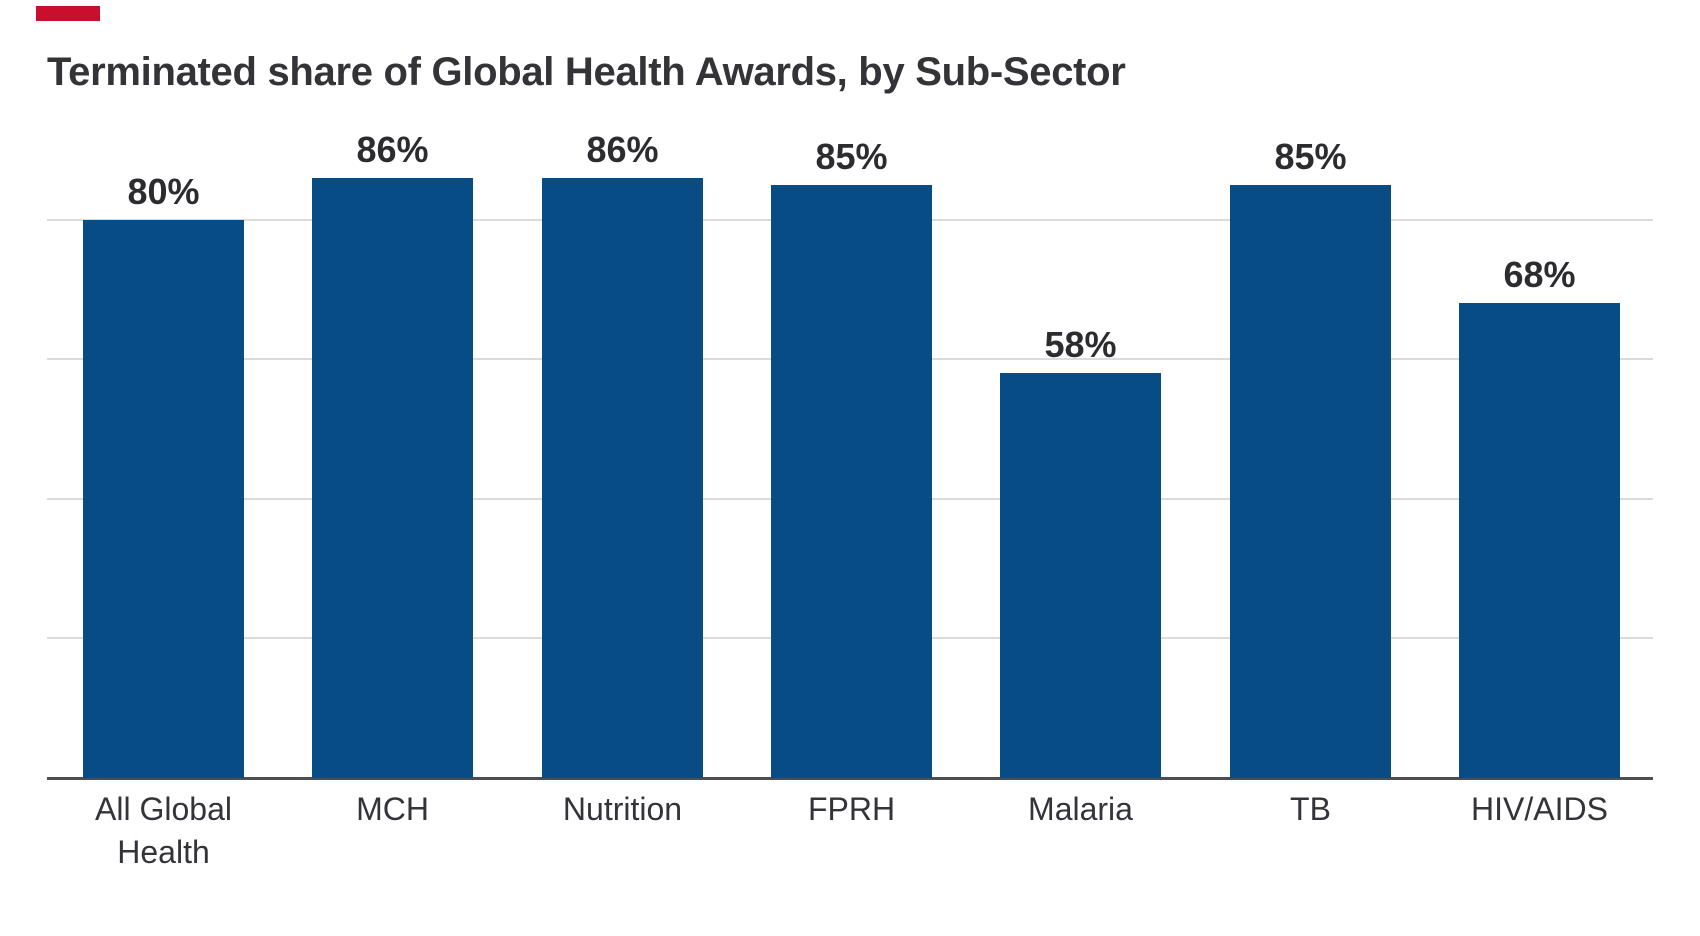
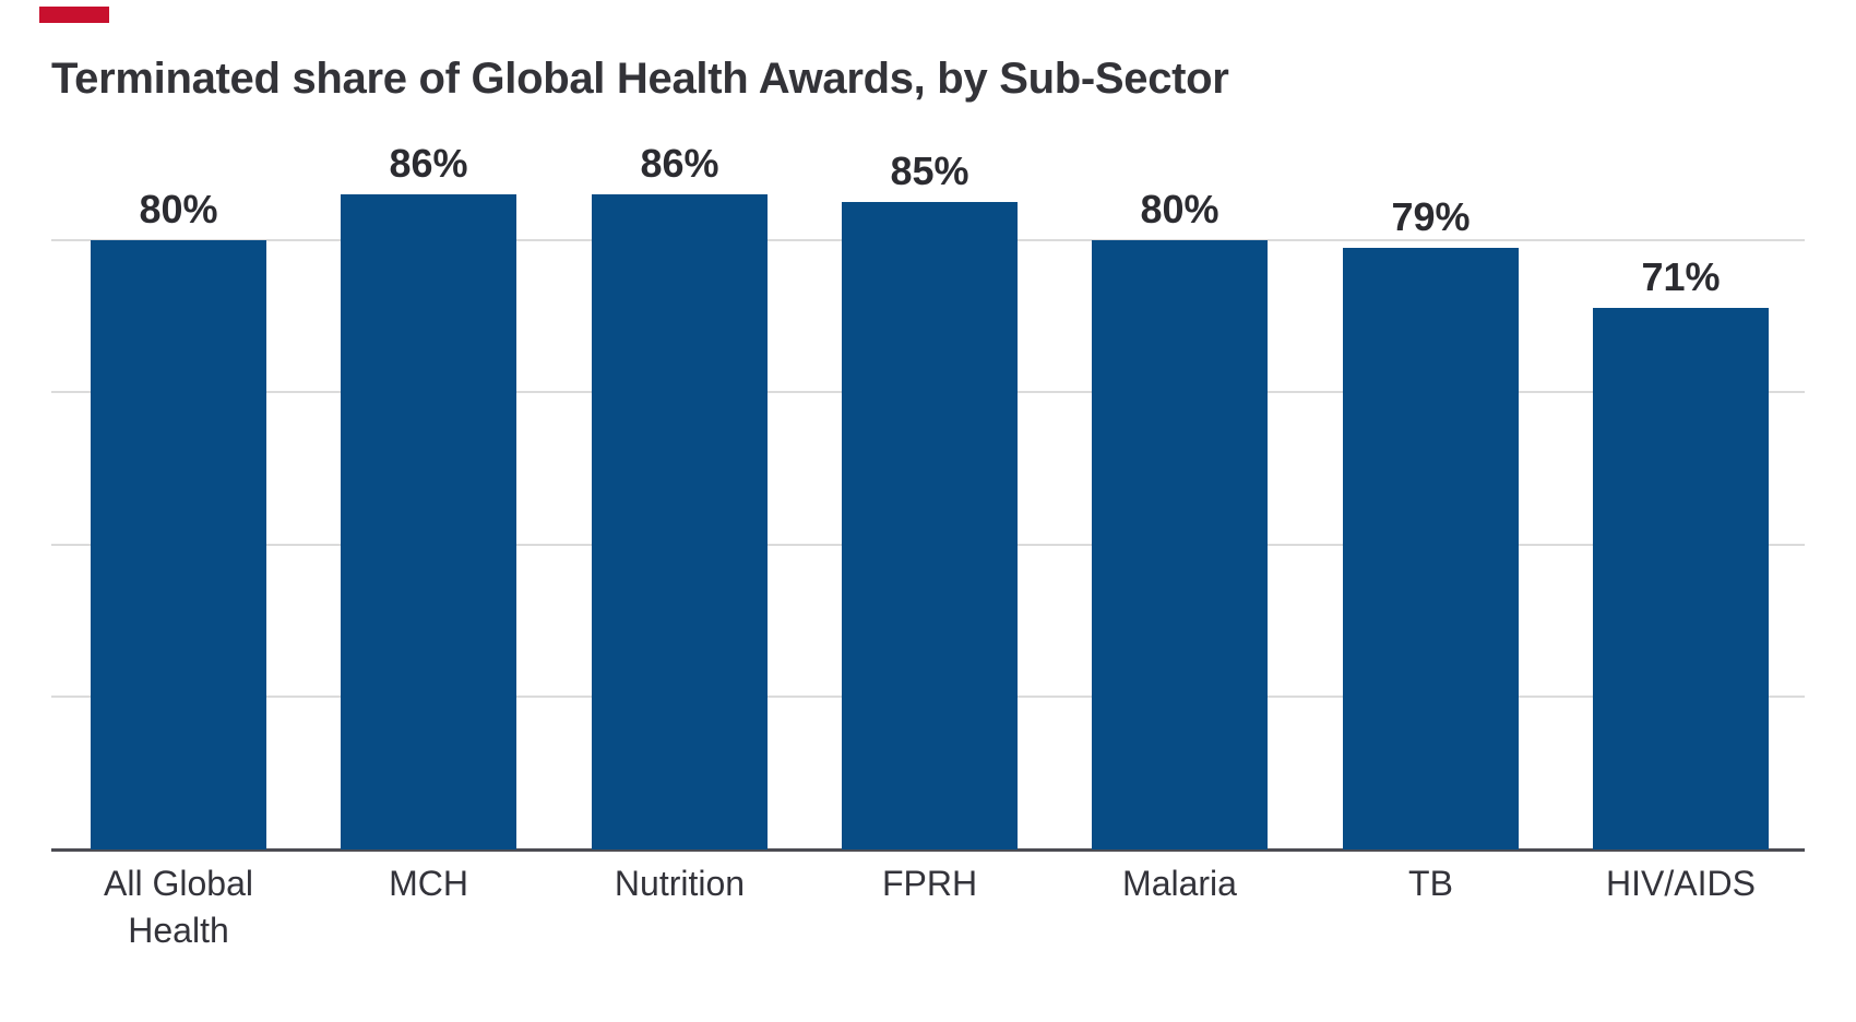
Malaria: 58% -> 80%
TB: 85% -> 79%
HIV/AIDS: 68% -> 71%
